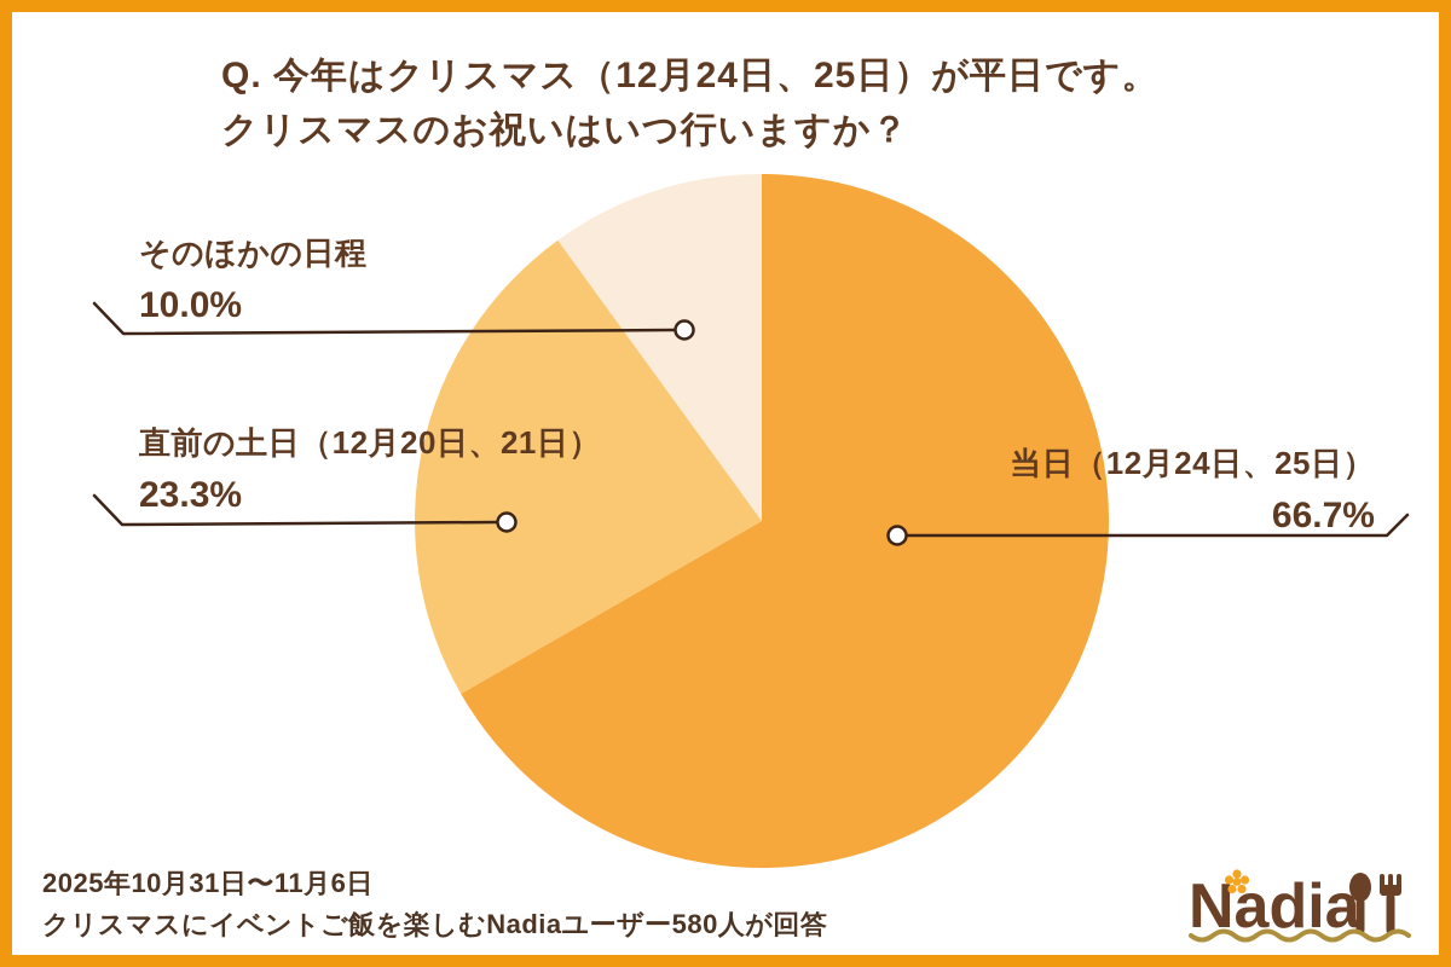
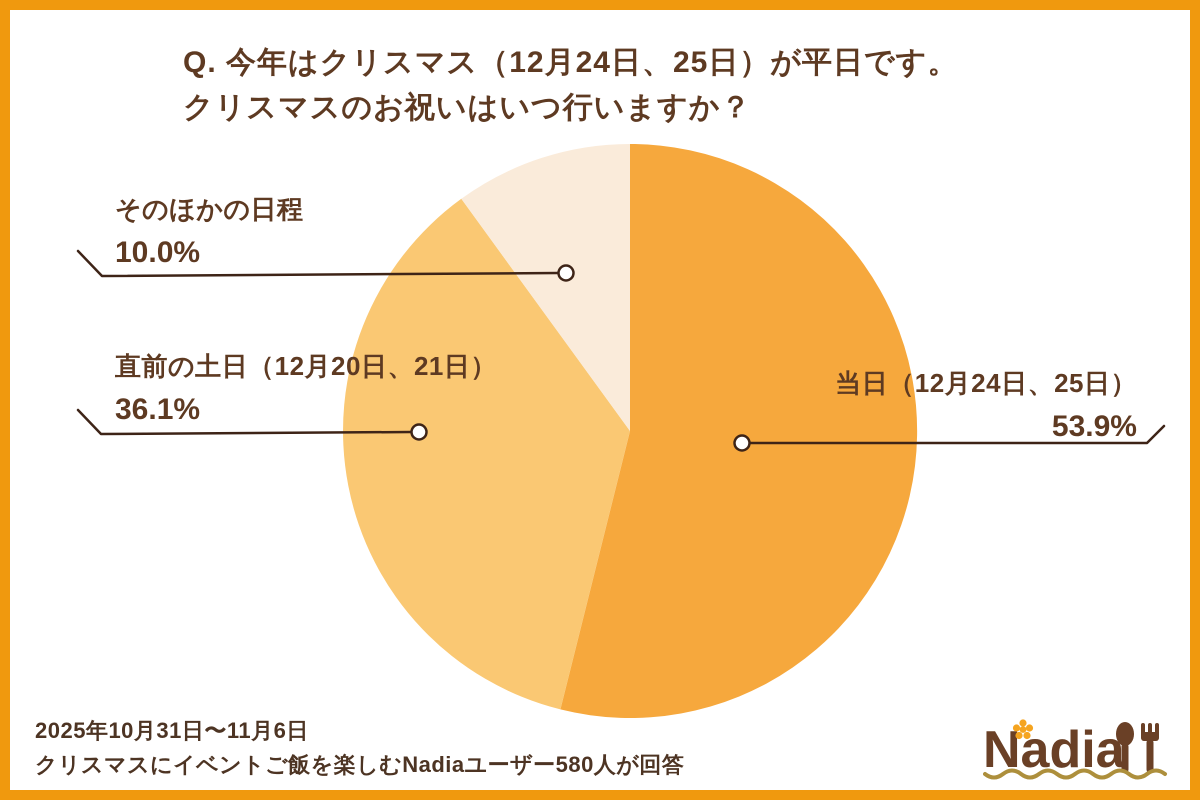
当日（12月24日、25日）: 66.7% -> 53.9%
直前の土日（12月20日、21日）: 23.3% -> 36.1%
